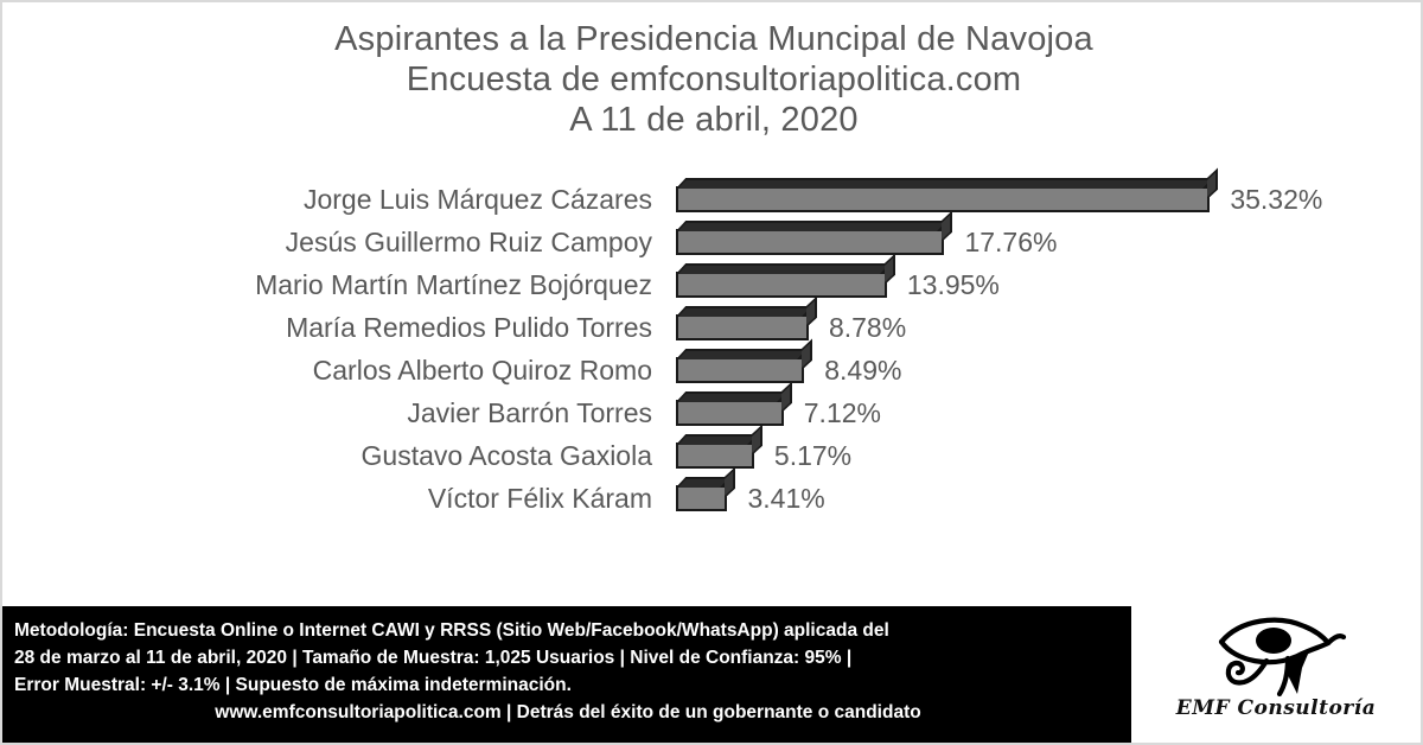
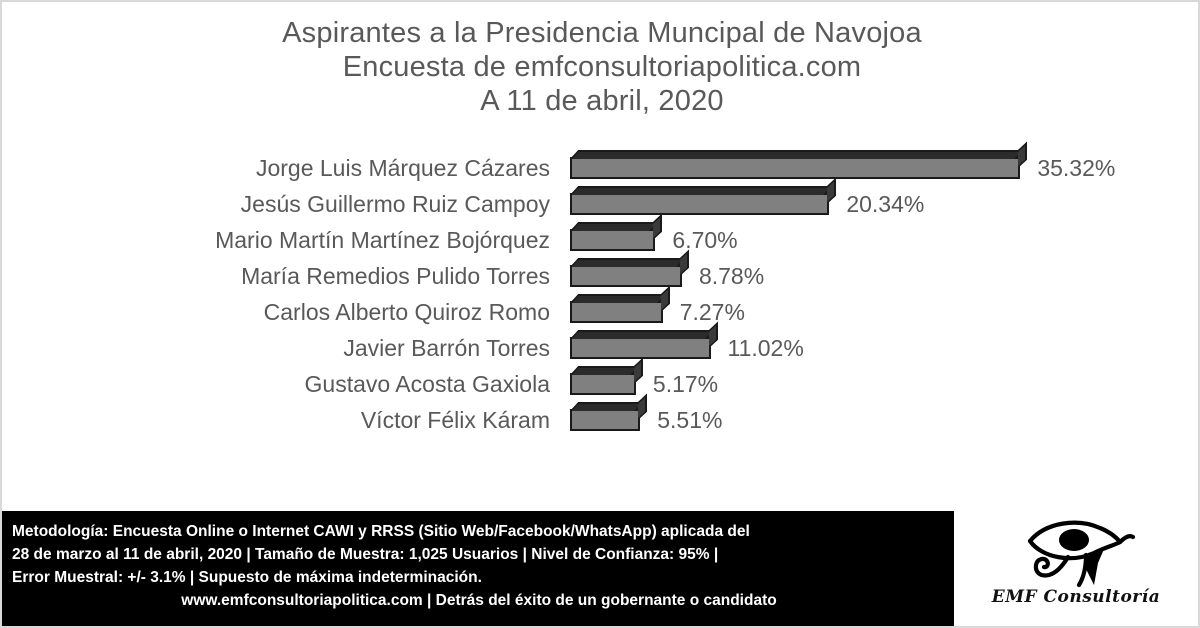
Jesús Guillermo Ruiz Campoy: 17.76% -> 20.34%
Mario Martín Martínez Bojórquez: 13.95% -> 6.70%
Carlos Alberto Quiroz Romo: 8.49% -> 7.27%
Javier Barrón Torres: 7.12% -> 11.02%
Víctor Félix Káram: 3.41% -> 5.51%
